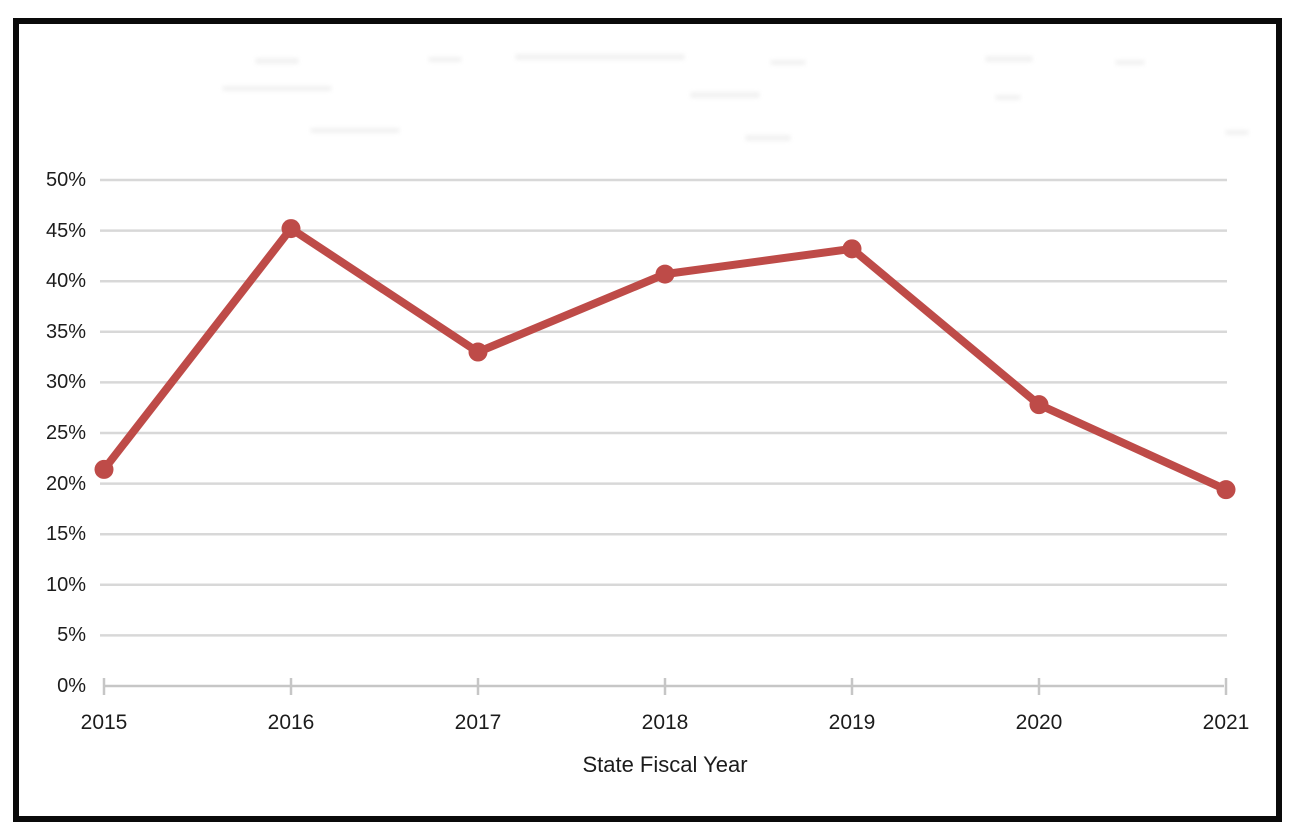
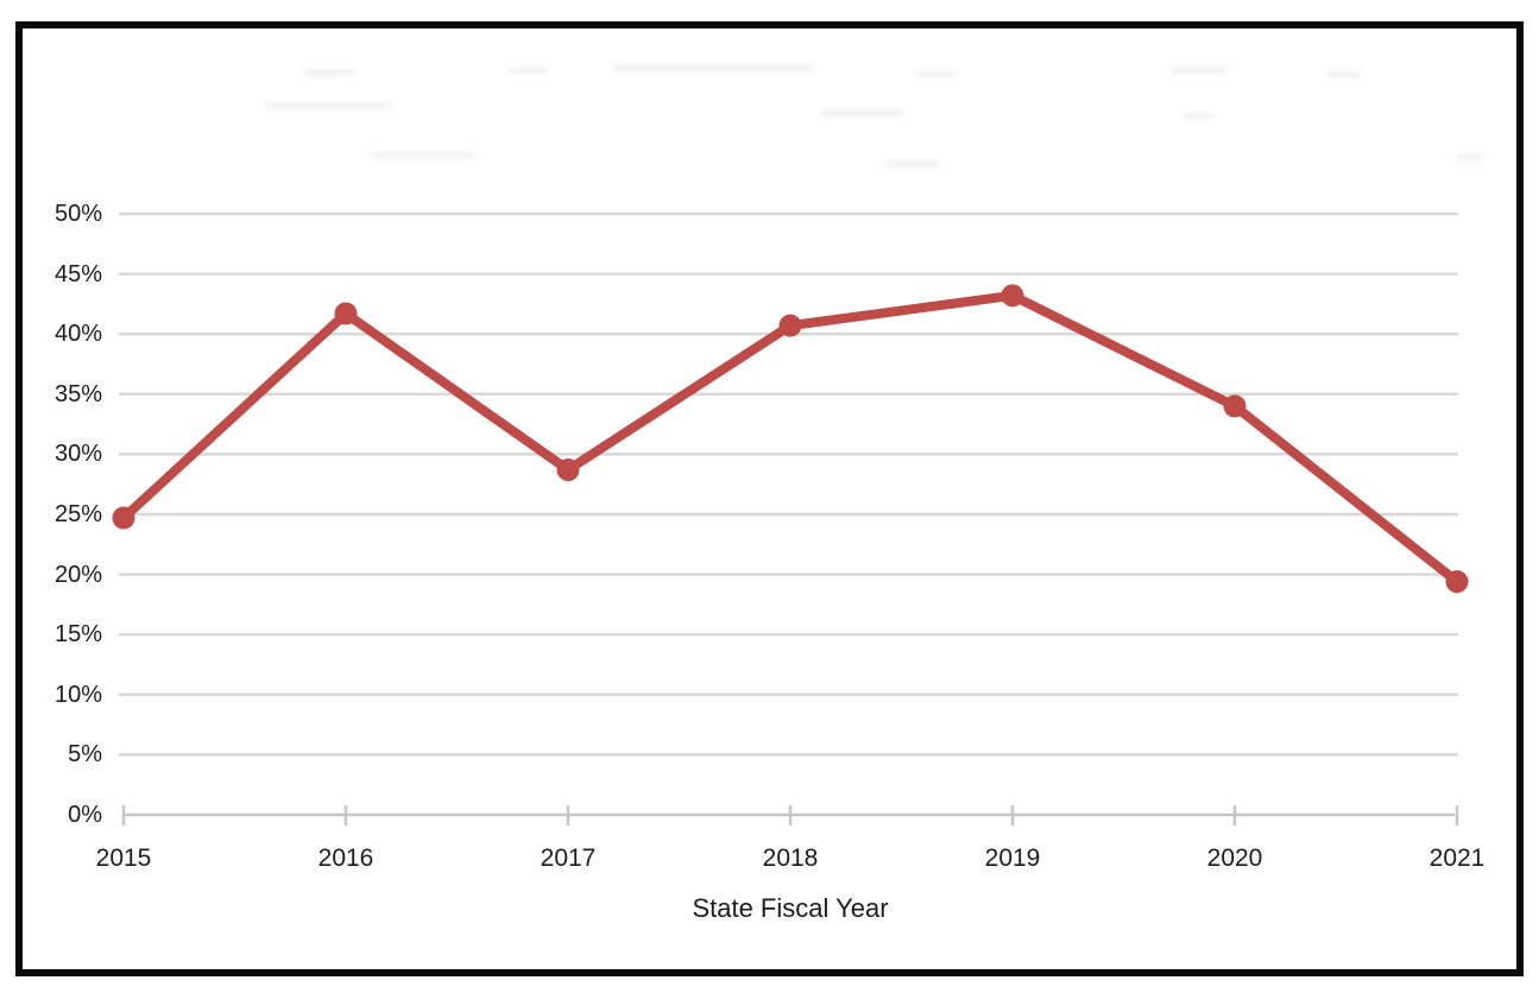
2015: 21.4% -> 24.7%
2016: 45.2% -> 41.7%
2017: 33.0% -> 28.7%
2020: 27.8% -> 34.0%
